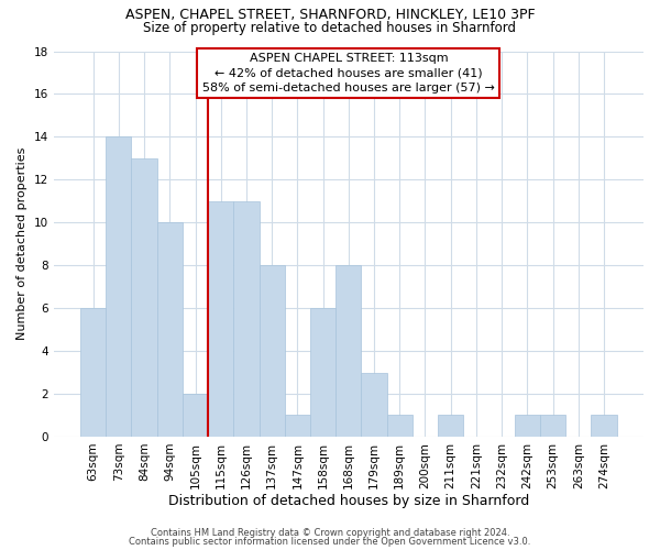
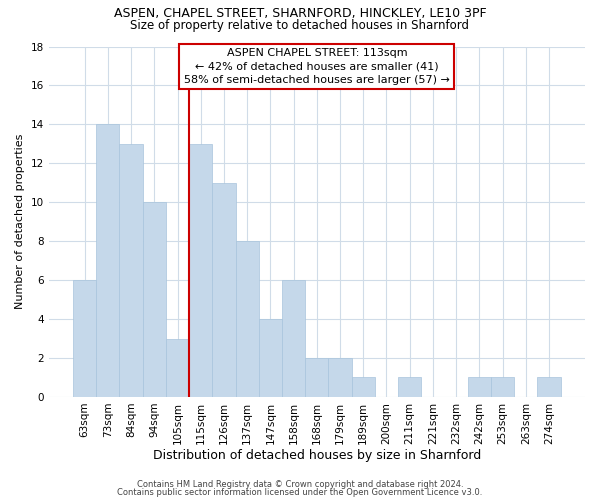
105sqm: 2 -> 3
115sqm: 11 -> 13
147sqm: 1 -> 4
168sqm: 8 -> 2
179sqm: 3 -> 2
